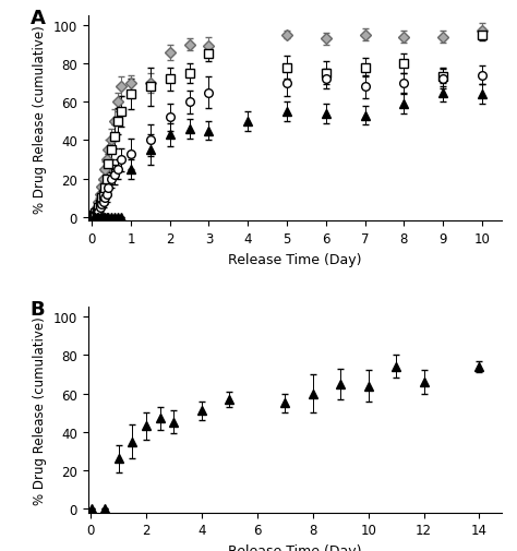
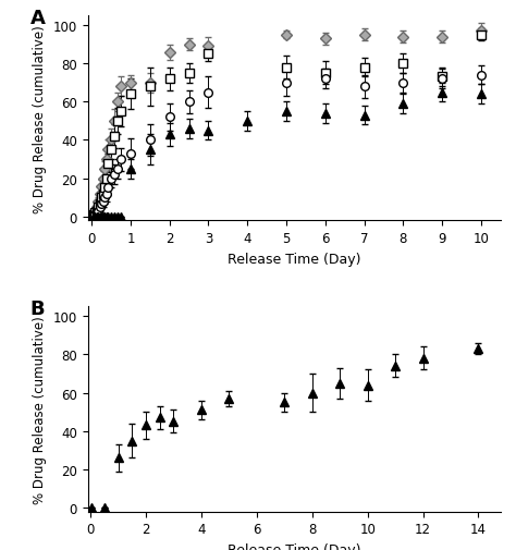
12: 66 -> 78
14: 74 -> 83
